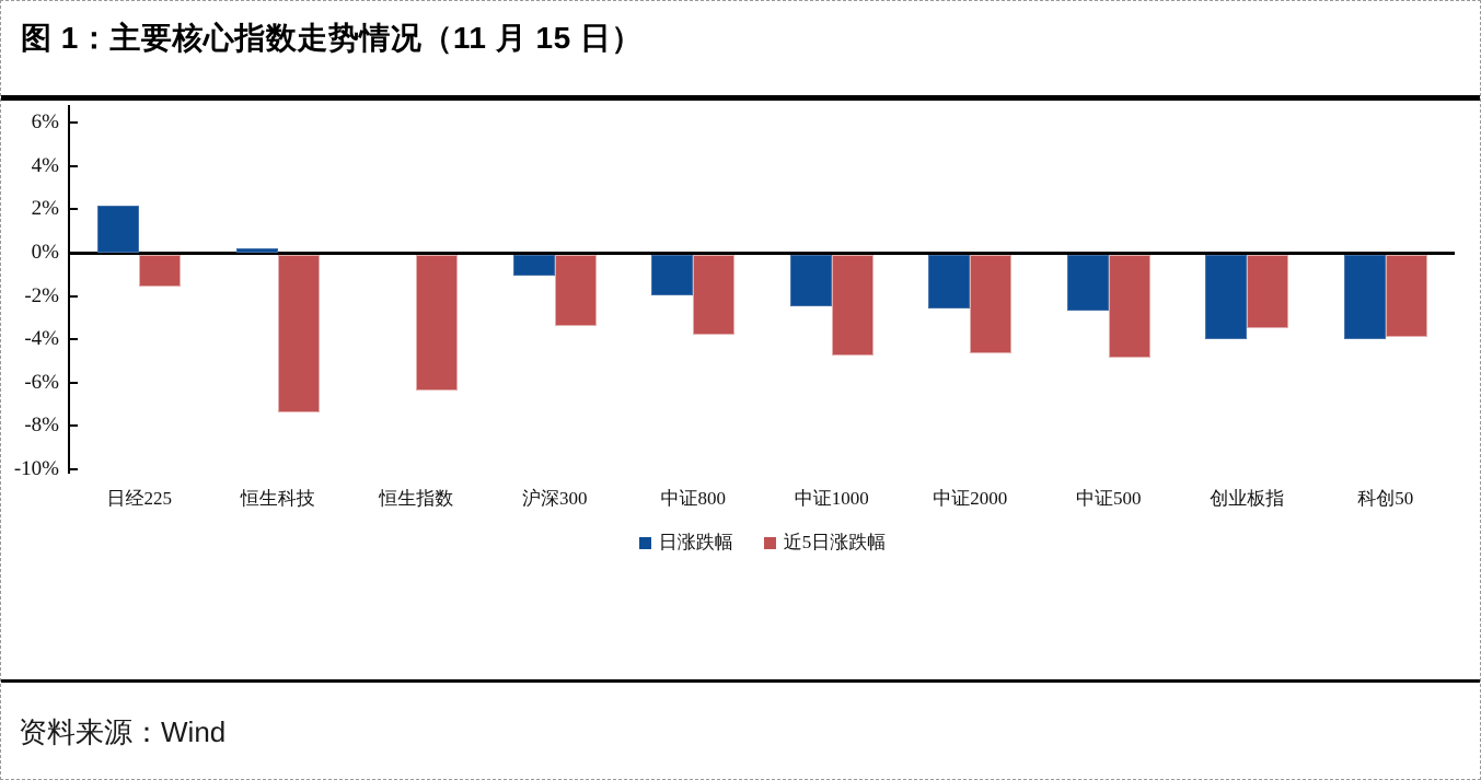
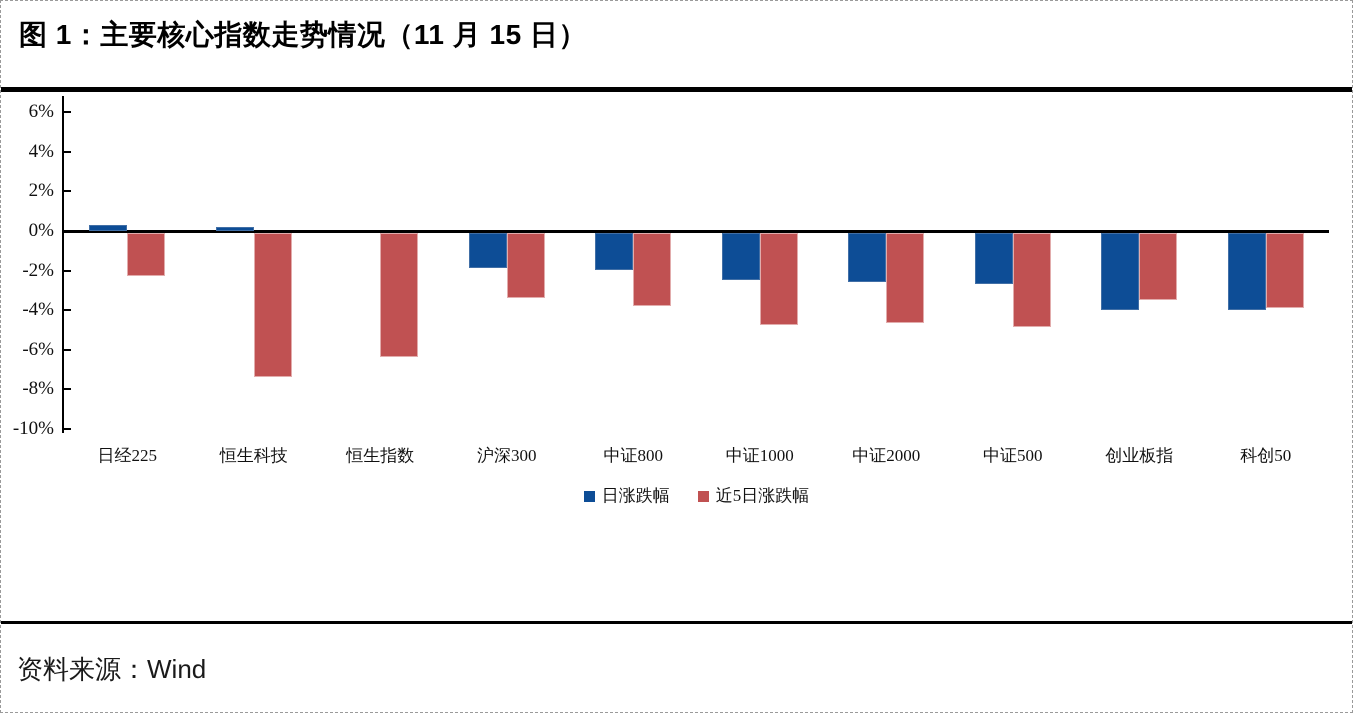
日涨跌幅/日经225: 2.2% -> 0.3%
近5日涨跌幅/日经225: -1.5% -> -2.2%
日涨跌幅/沪深300: -1.0% -> -1.8%
